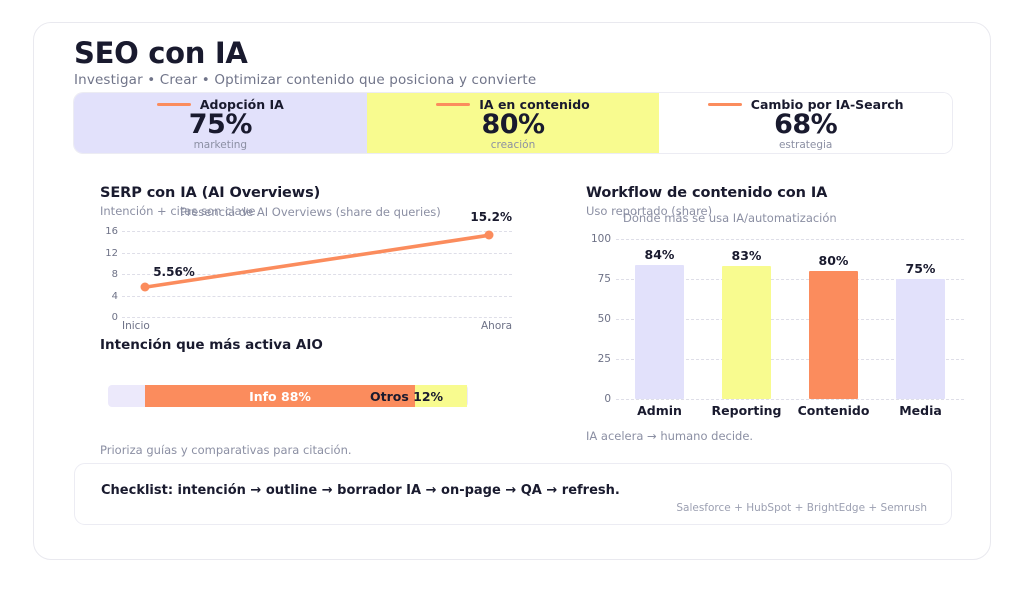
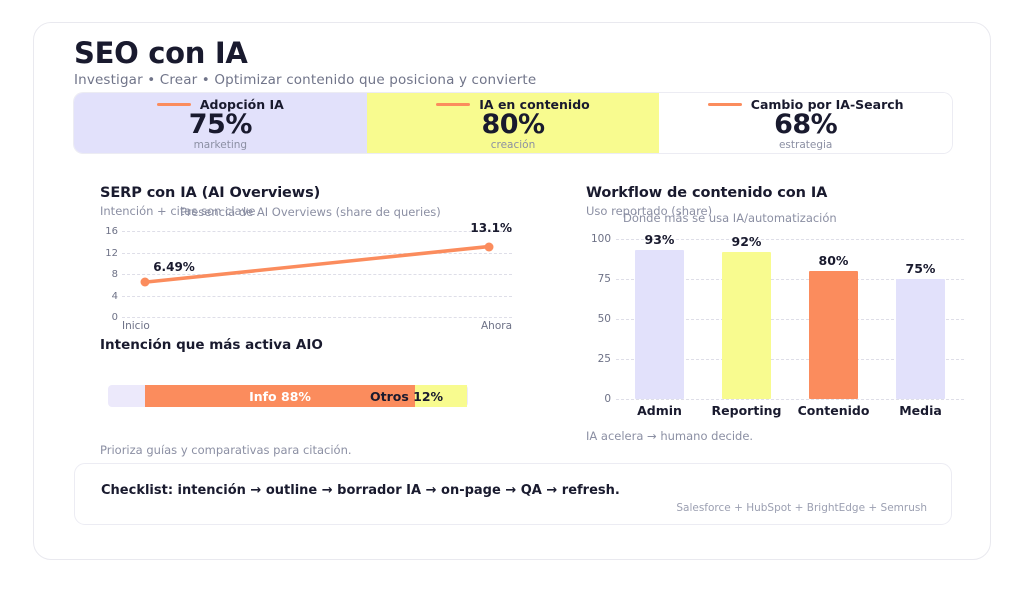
Presencia de AI Overviews (share de queries)/Inicio: 5.56% -> 6.49%
Presencia de AI Overviews (share de queries)/Ahora: 15.2% -> 13.1%
Dónde más se usa IA/automatización/Admin: 84% -> 93%
Dónde más se usa IA/automatización/Reporting: 83% -> 92%
